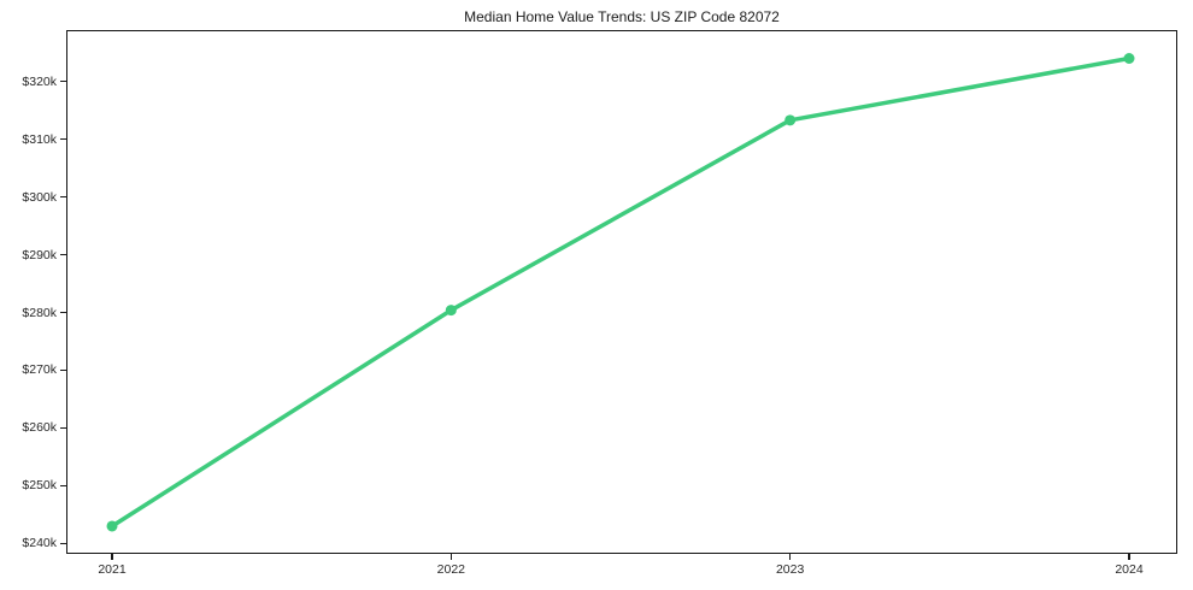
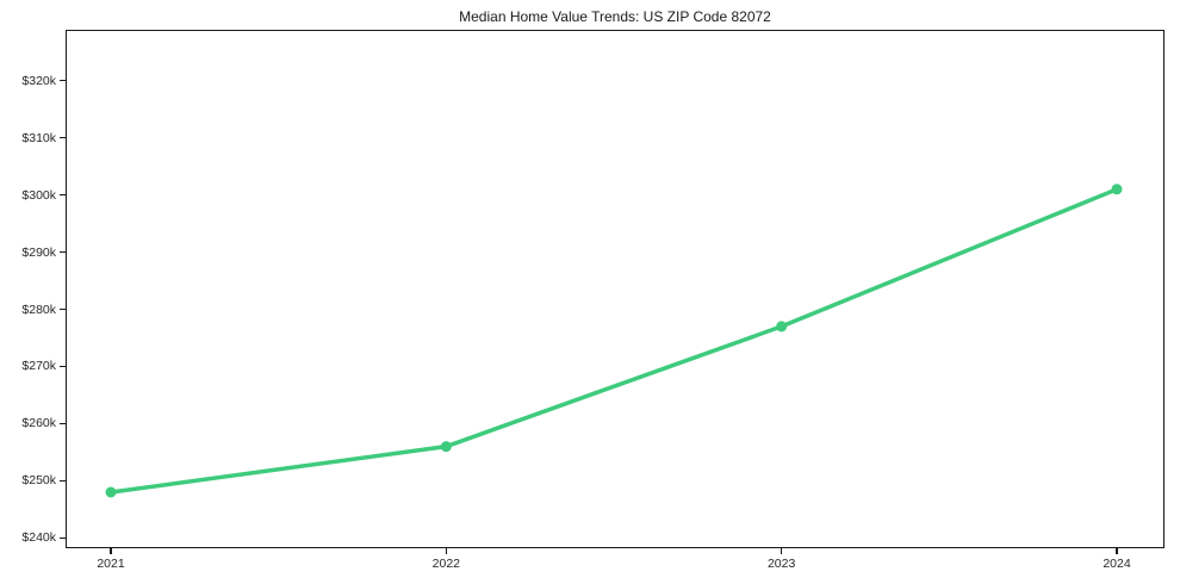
2021: $243k -> $248k
2022: $280k -> $256k
2023: $313k -> $277k
2024: $324k -> $301k
